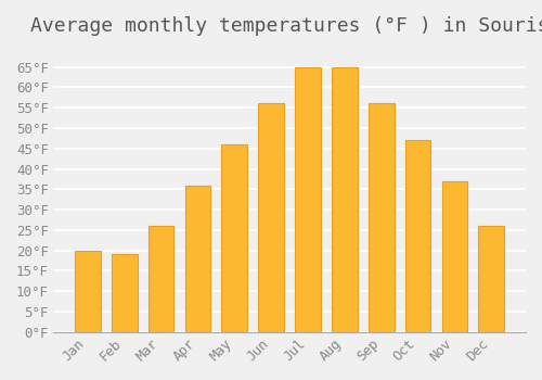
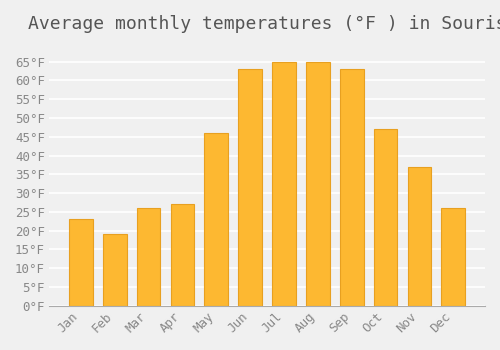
Jan: 20°F -> 23°F
Apr: 36°F -> 27°F
Jun: 56°F -> 63°F
Sep: 56°F -> 63°F
